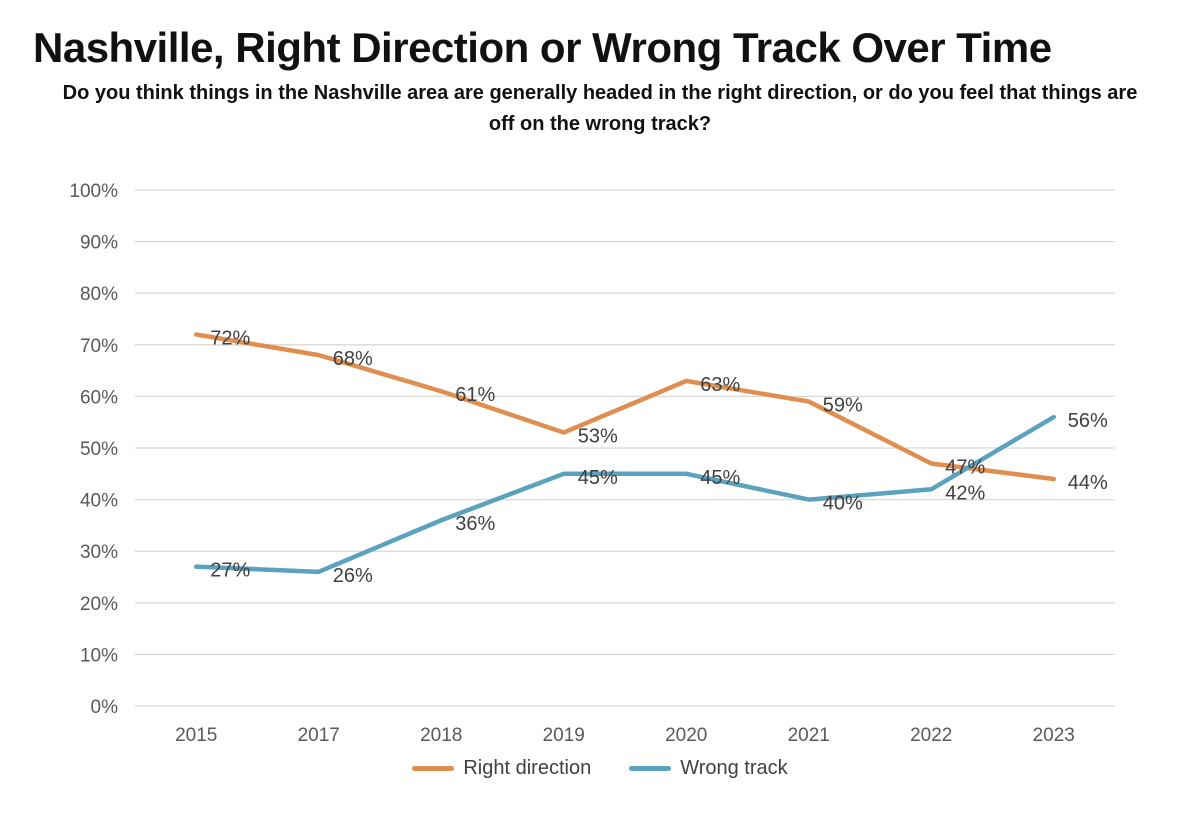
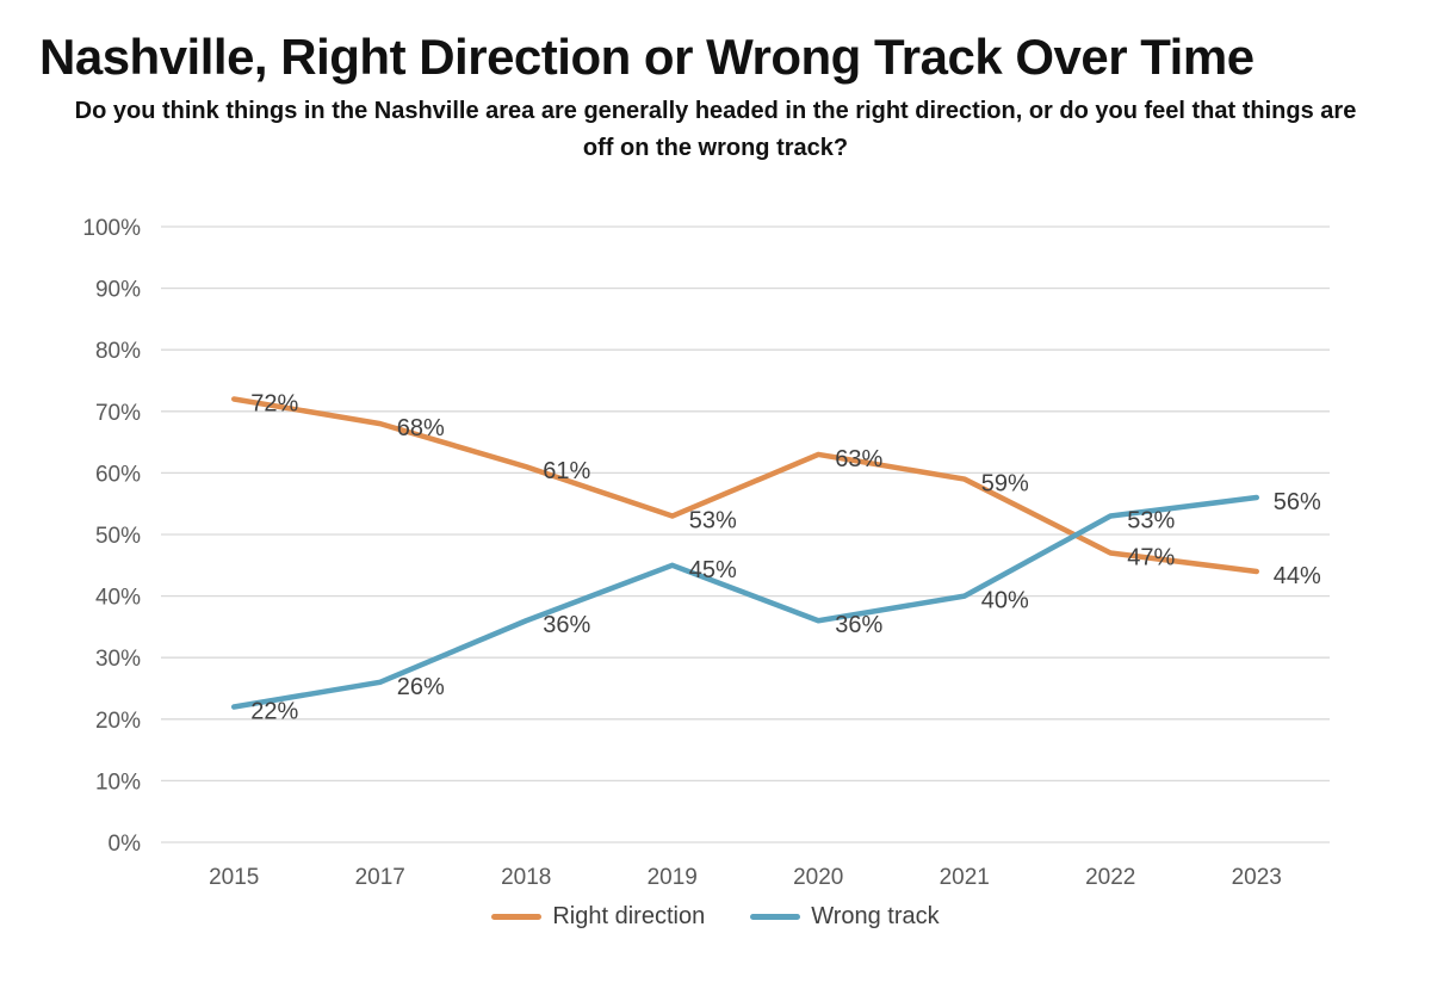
Wrong track/2015: 27% -> 22%
Wrong track/2020: 45% -> 36%
Wrong track/2022: 42% -> 53%
